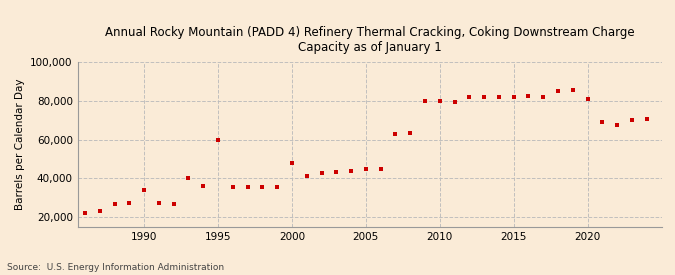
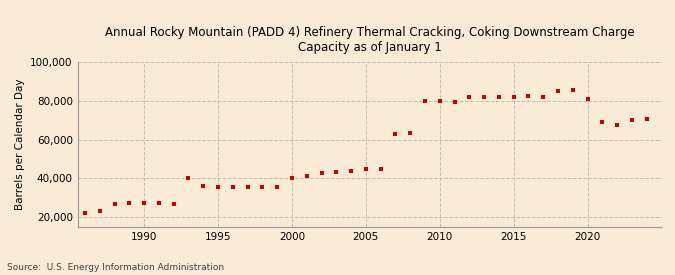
1990: 34,000 -> 28,000
1995: 60,000 -> 36,000
2000: 48,000 -> 40,000
